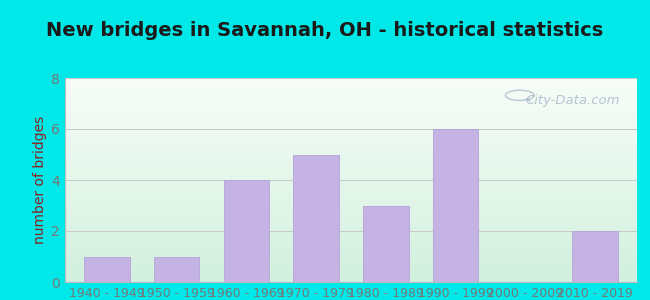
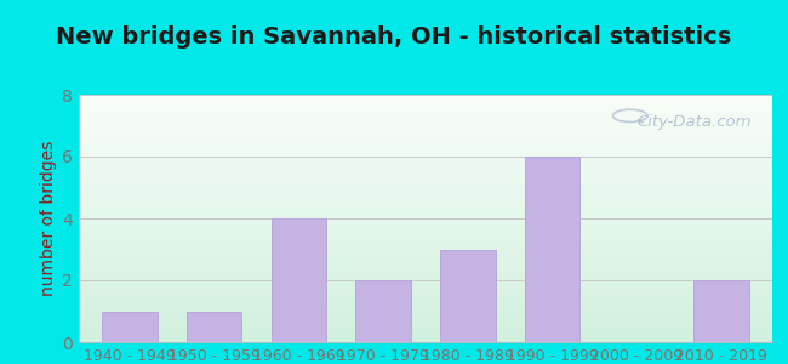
1970 - 1979: 5 -> 2
